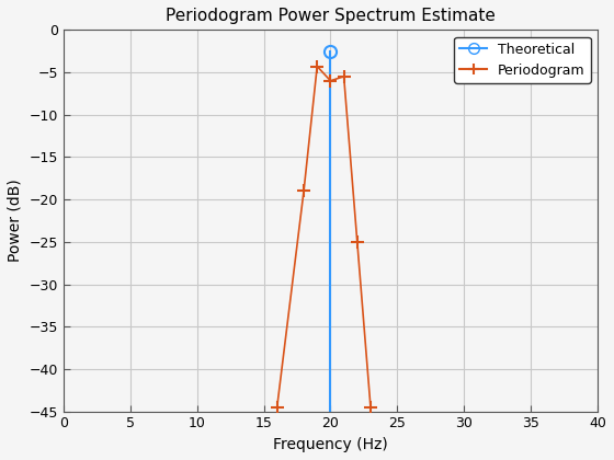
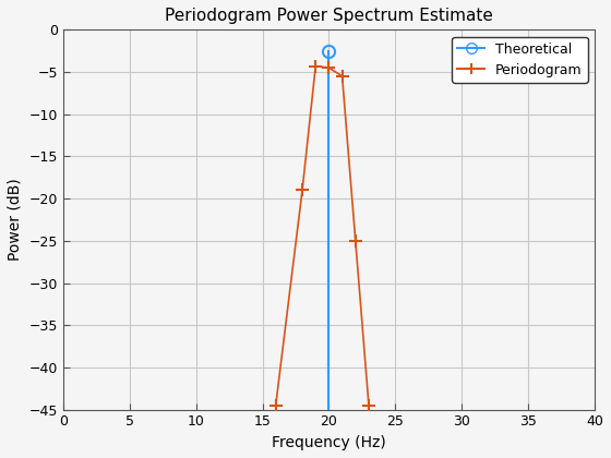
20: -6.0 -> -4.5
